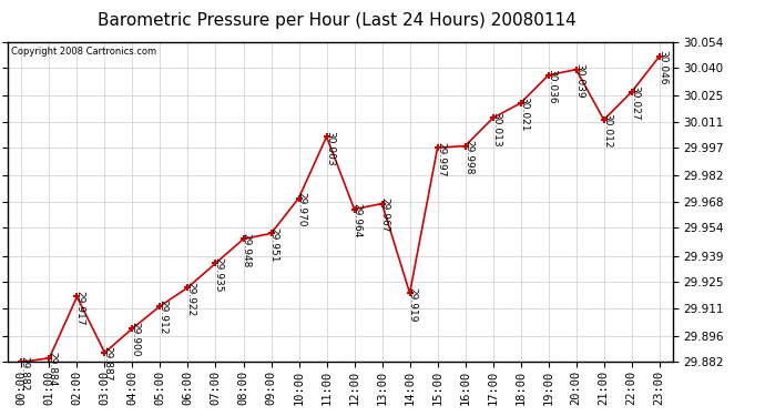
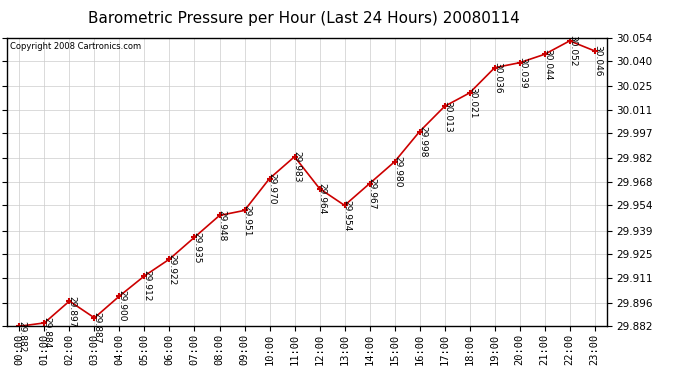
02:00: 29.917 -> 29.897
11:00: 30.003 -> 29.983
13:00: 29.967 -> 29.954
14:00: 29.919 -> 29.967
15:00: 29.997 -> 29.980
21:00: 30.012 -> 30.044
22:00: 30.027 -> 30.052
